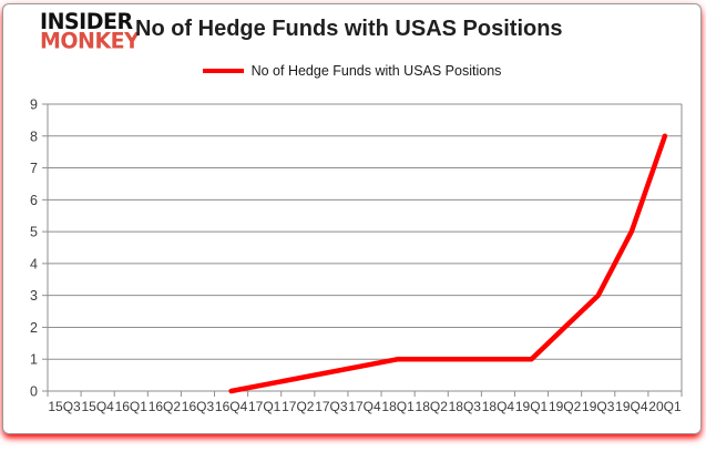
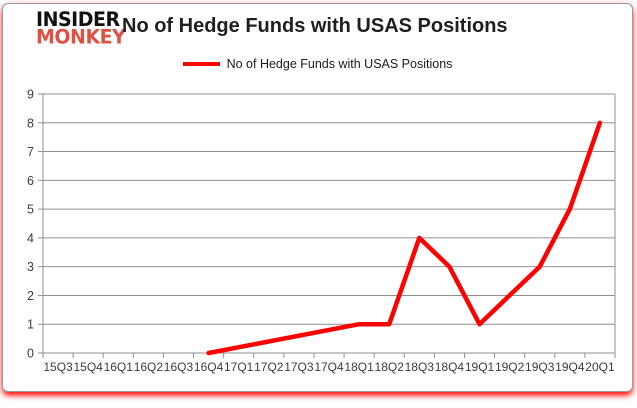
18Q3: 1 -> 4
18Q4: 1 -> 3
